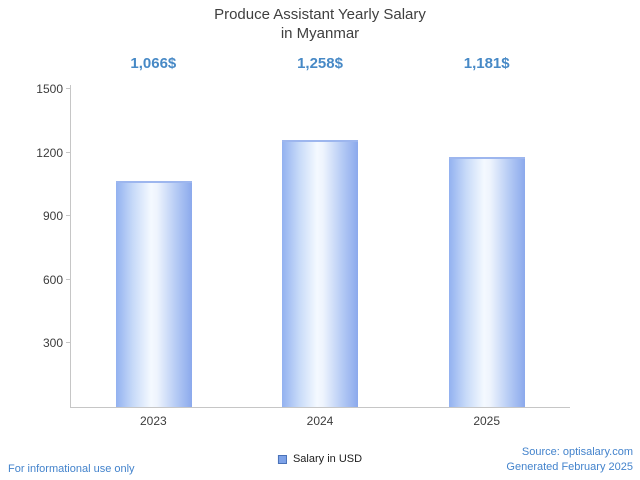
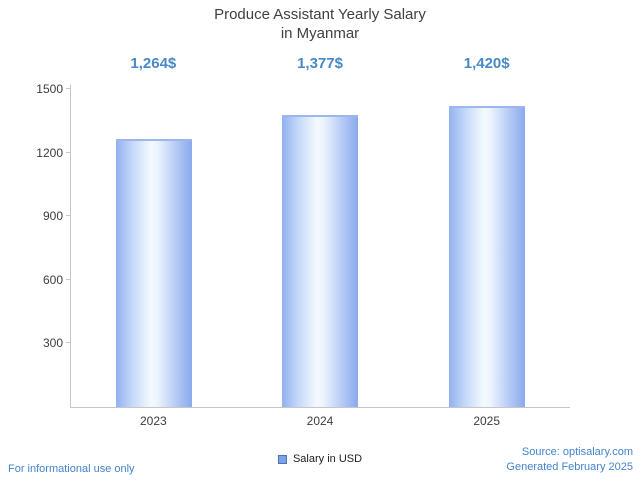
2023: 1,066 -> 1,264
2024: 1,258 -> 1,377
2025: 1,181 -> 1,420
